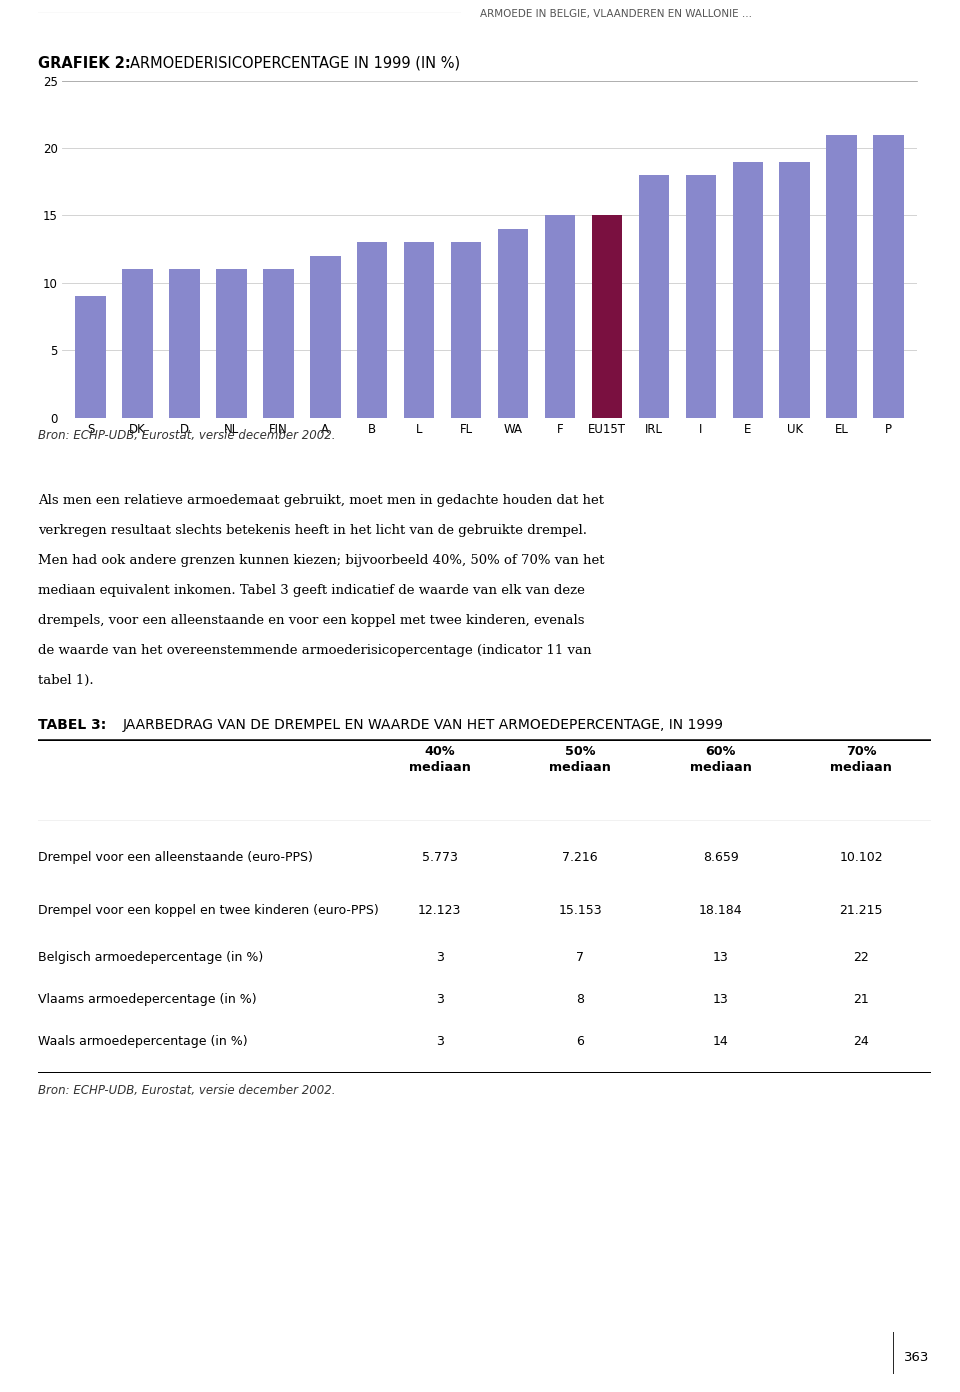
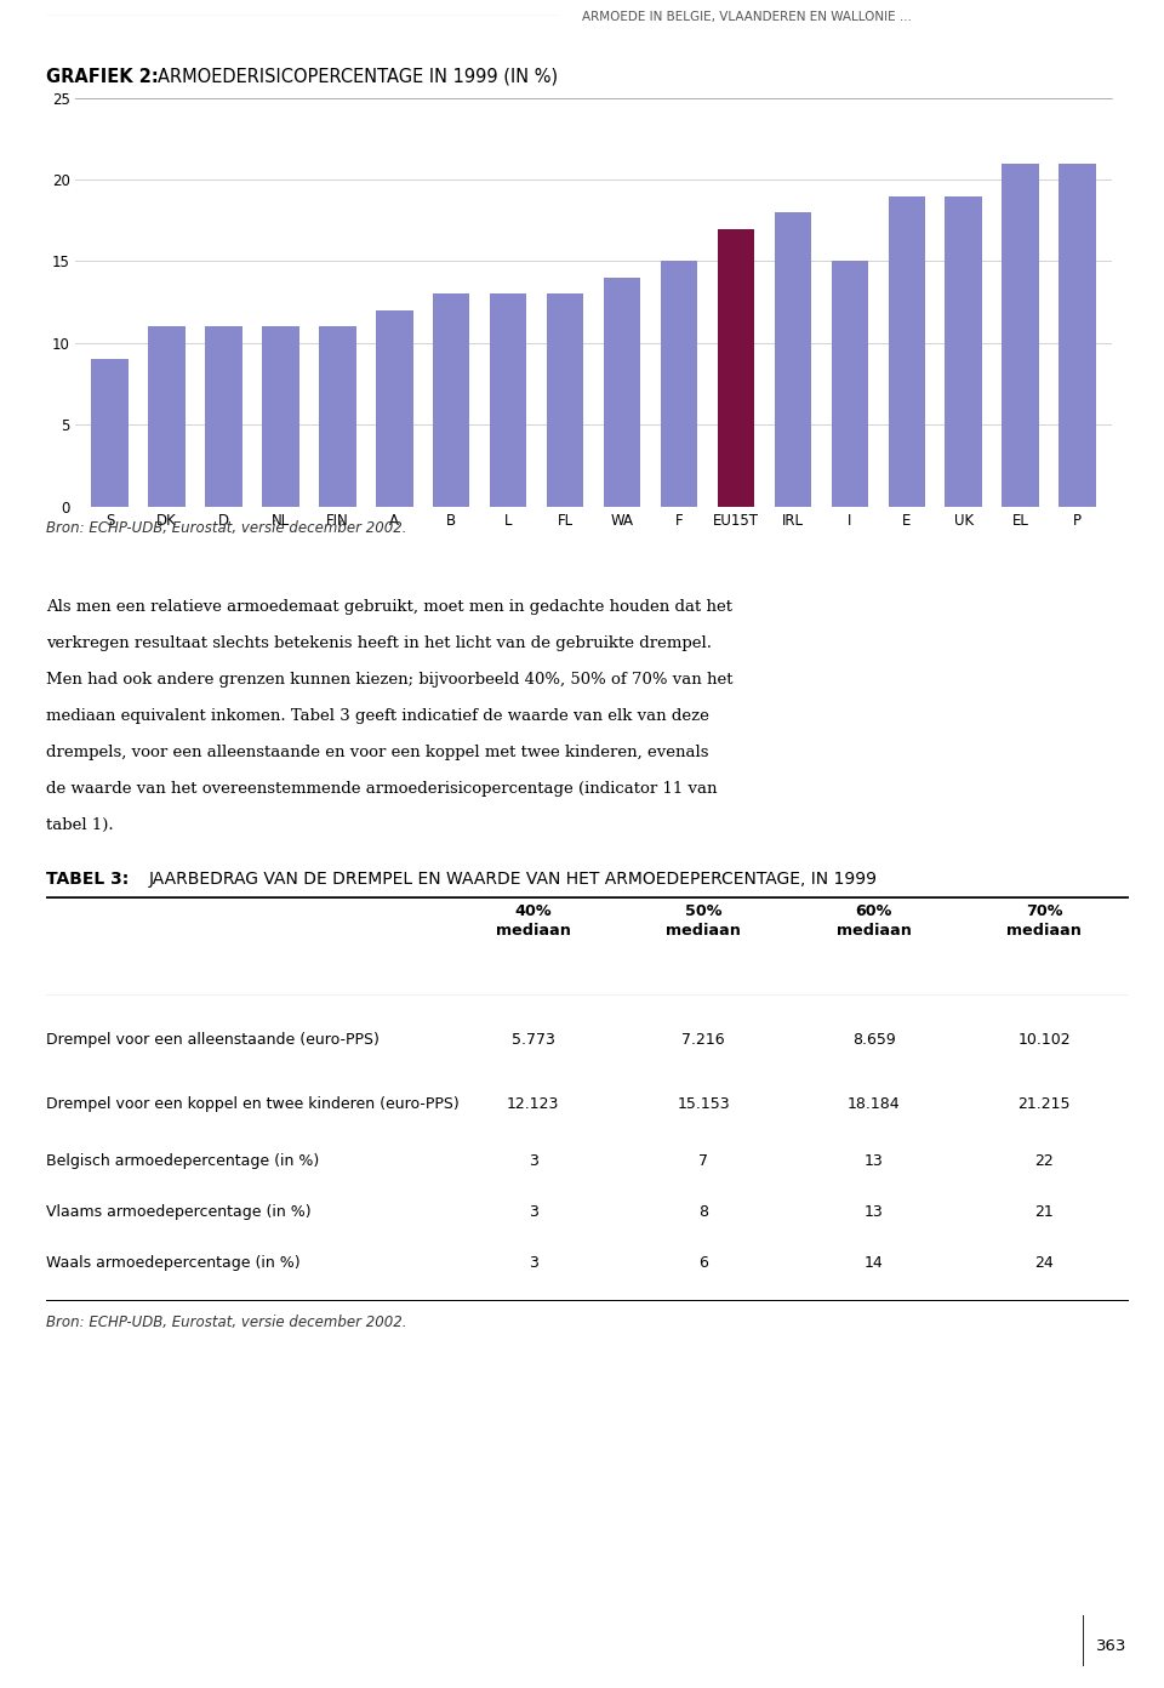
EU15T: 15 -> 17
I: 18 -> 15
